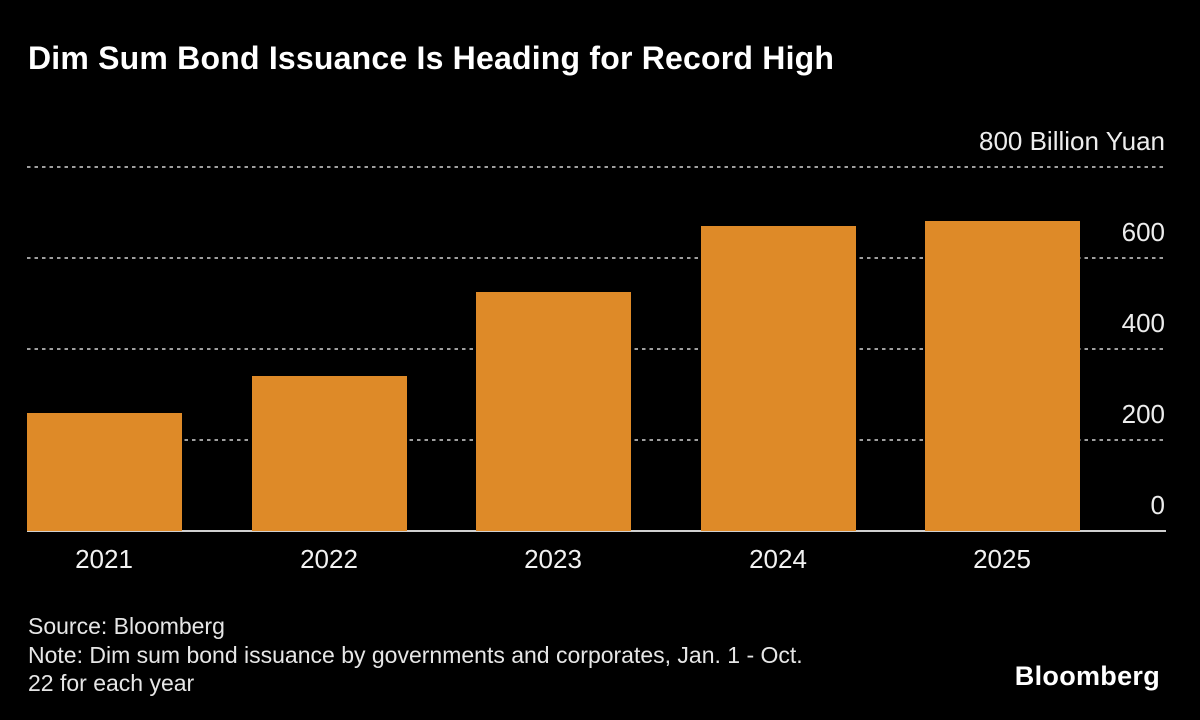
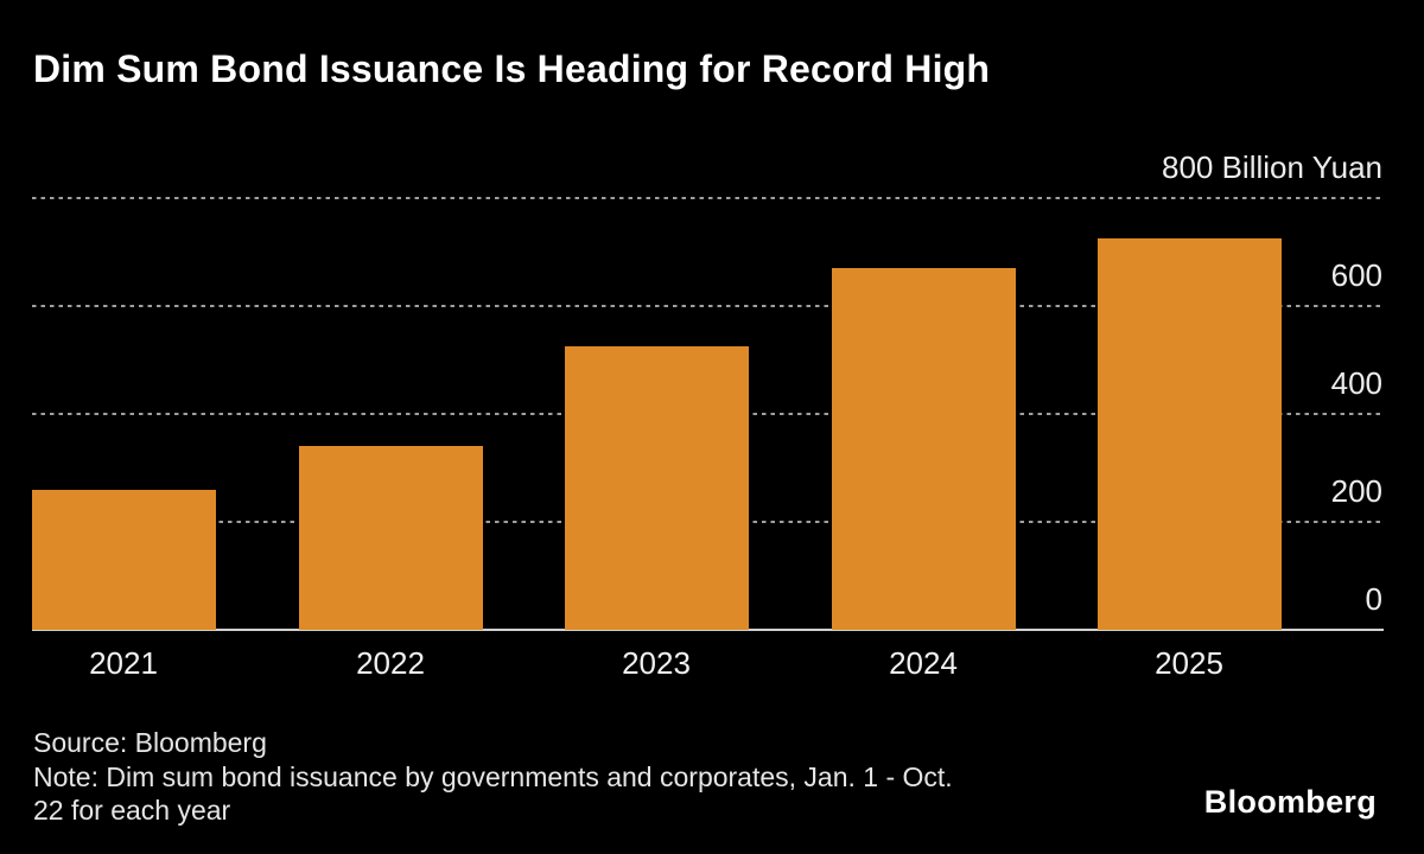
2025: 680 -> 720
